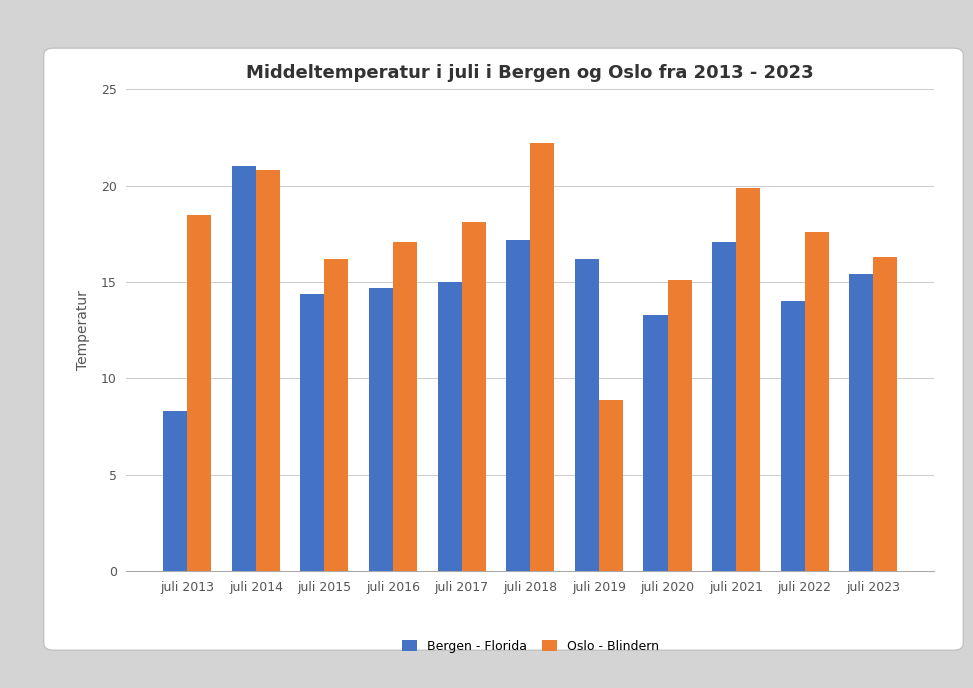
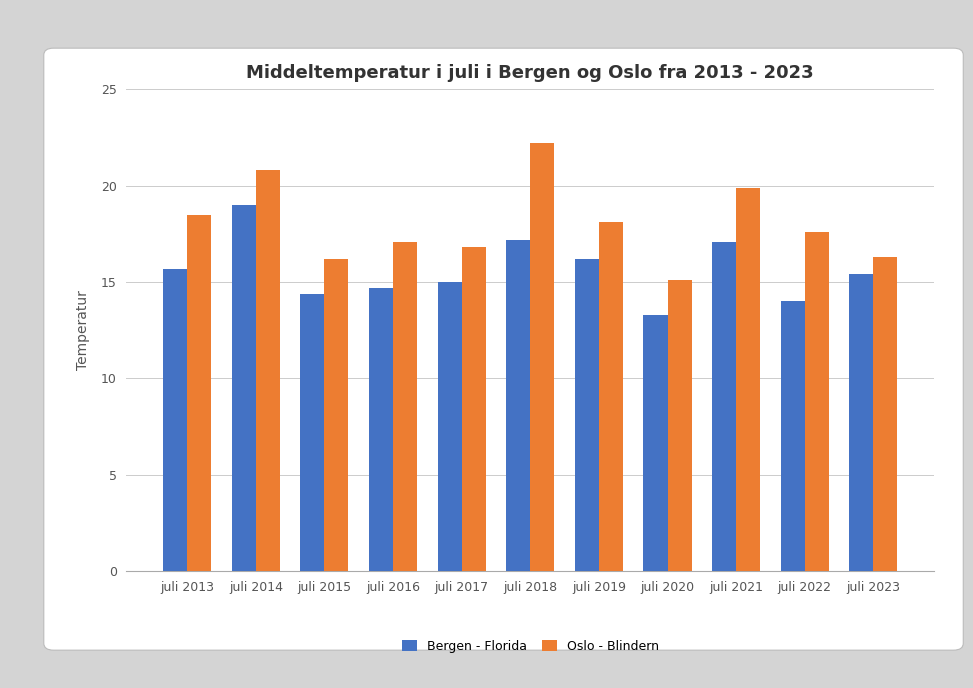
Bergen - Florida/juli 2013: 8.3 -> 15.7
Bergen - Florida/juli 2014: 21.0 -> 19.0
Oslo - Blindern/juli 2017: 18.1 -> 16.8
Oslo - Blindern/juli 2019: 8.9 -> 18.1
